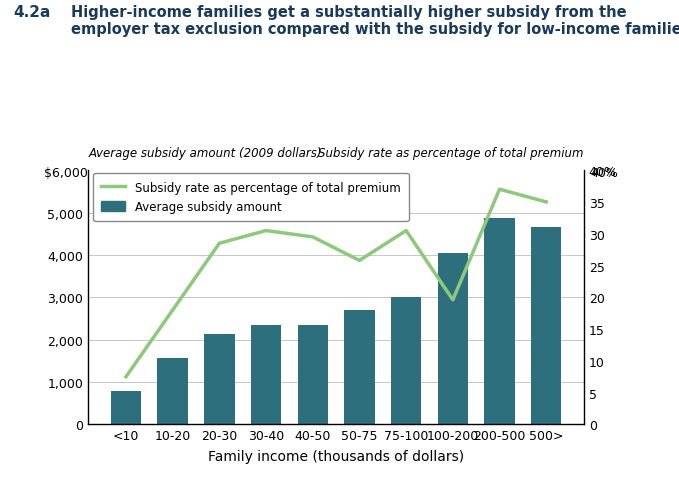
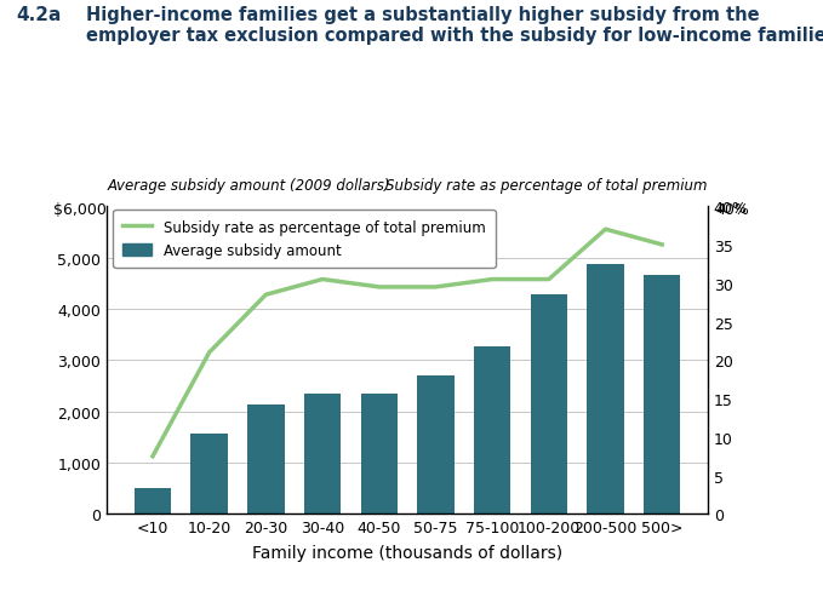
Average subsidy amount/<10: 800 -> 500
Subsidy rate as percentage of total premium/10-20: 18.0 -> 21.0
Subsidy rate as percentage of total premium/50-75: 25.8 -> 29.5
Average subsidy amount/75-100: 3,000 -> 3,280
Average subsidy amount/100-200: 4,050 -> 4,280
Subsidy rate as percentage of total premium/100-200: 19.6 -> 30.5
